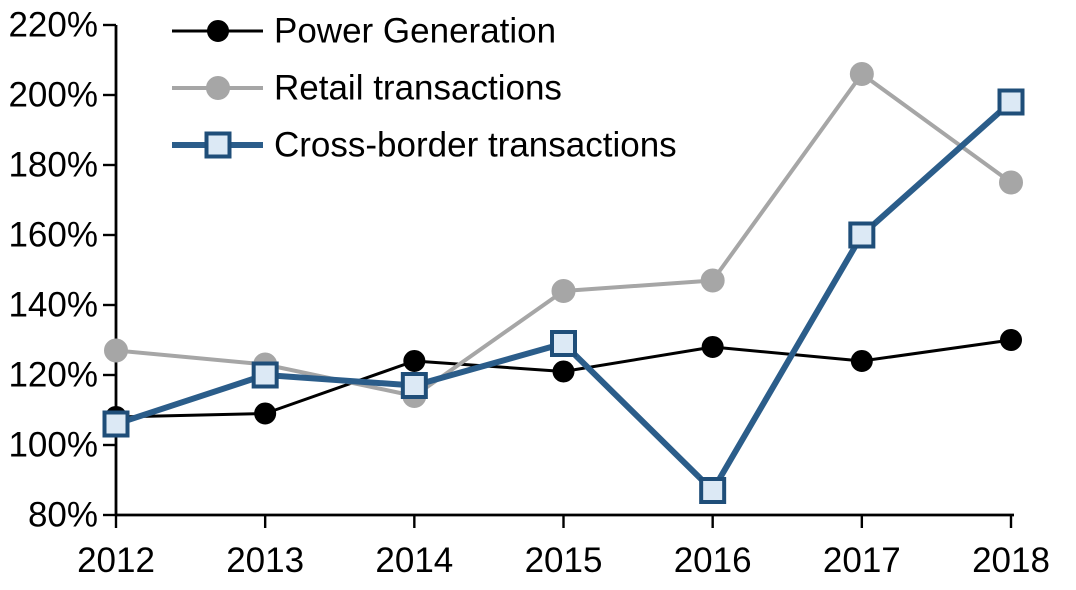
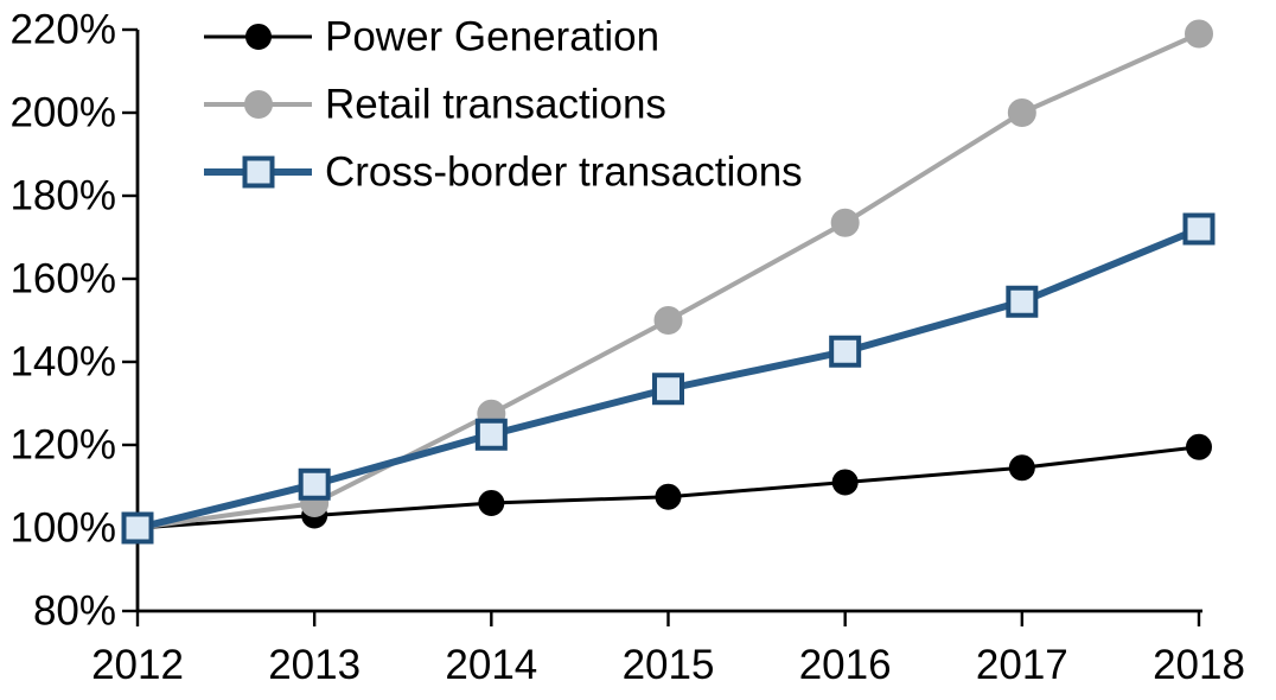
Power Generation/2012: 108% -> 100%
Retail transactions/2012: 127% -> 100%
Cross-border transactions/2012: 106% -> 100%
Power Generation/2013: 109% -> 103%
Retail transactions/2013: 123% -> 106%
Cross-border transactions/2013: 120% -> 110%
Power Generation/2014: 124% -> 106%
Retail transactions/2014: 114% -> 128%
Cross-border transactions/2014: 117% -> 122%
Power Generation/2015: 121% -> 108%
Retail transactions/2015: 144% -> 150%
Cross-border transactions/2015: 129% -> 134%
Power Generation/2016: 128% -> 111%
Retail transactions/2016: 147% -> 174%
Cross-border transactions/2016: 87% -> 142%
Power Generation/2017: 124% -> 114%
Retail transactions/2017: 206% -> 200%
Cross-border transactions/2017: 160% -> 154%
Power Generation/2018: 130% -> 120%
Retail transactions/2018: 175% -> 219%
Cross-border transactions/2018: 198% -> 172%
